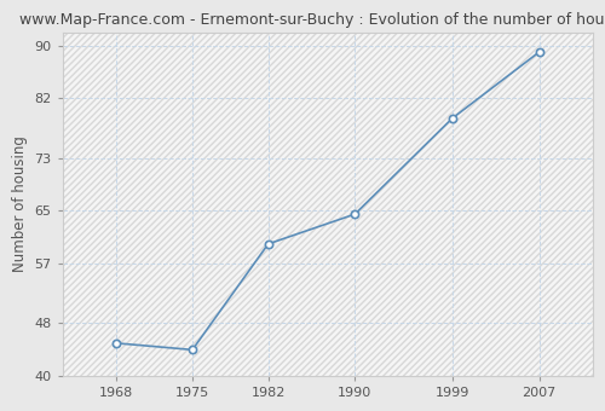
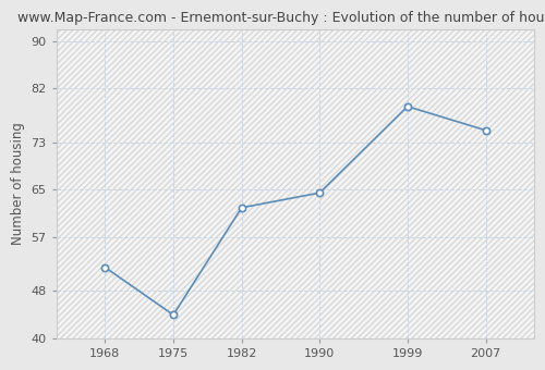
1968: 45.0 -> 52.0
1982: 60.0 -> 62.0
2007: 89.0 -> 75.0
